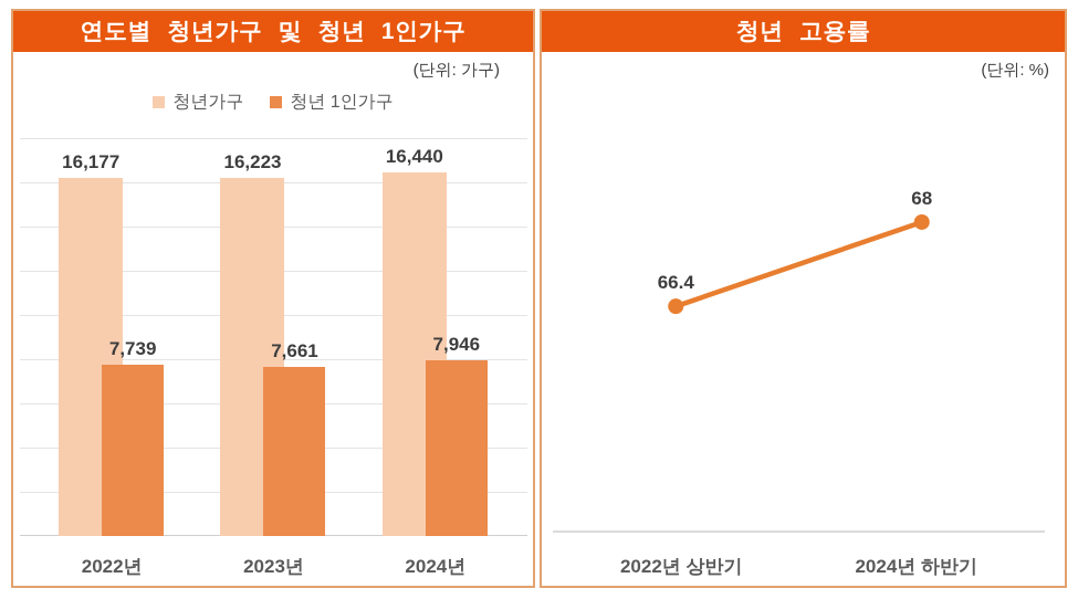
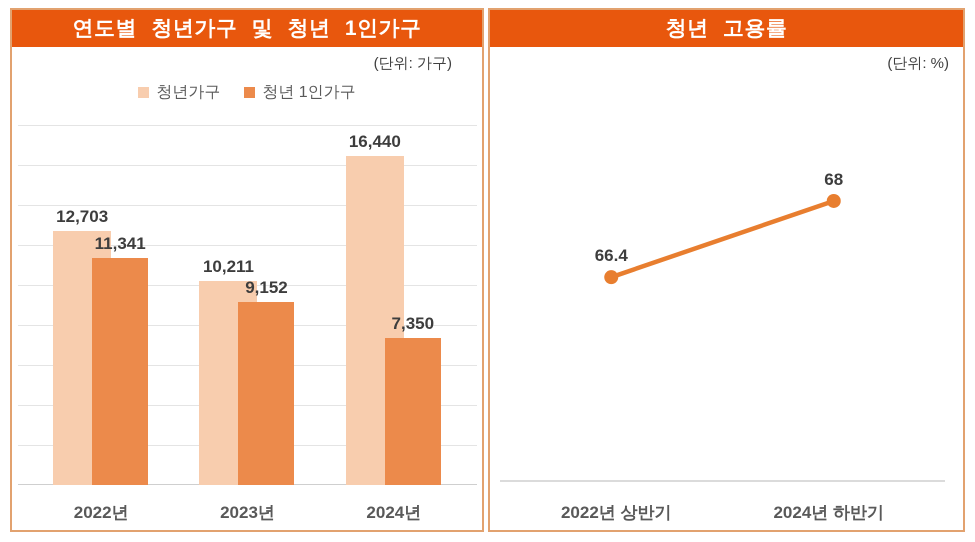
연도별 청년가구 및 청년 1인가구/청년가구/2022년: 16,177 -> 12,703
연도별 청년가구 및 청년 1인가구/청년 1인가구/2022년: 7,739 -> 11,341
연도별 청년가구 및 청년 1인가구/청년가구/2023년: 16,223 -> 10,211
연도별 청년가구 및 청년 1인가구/청년 1인가구/2023년: 7,661 -> 9,152
연도별 청년가구 및 청년 1인가구/청년 1인가구/2024년: 7,946 -> 7,350
